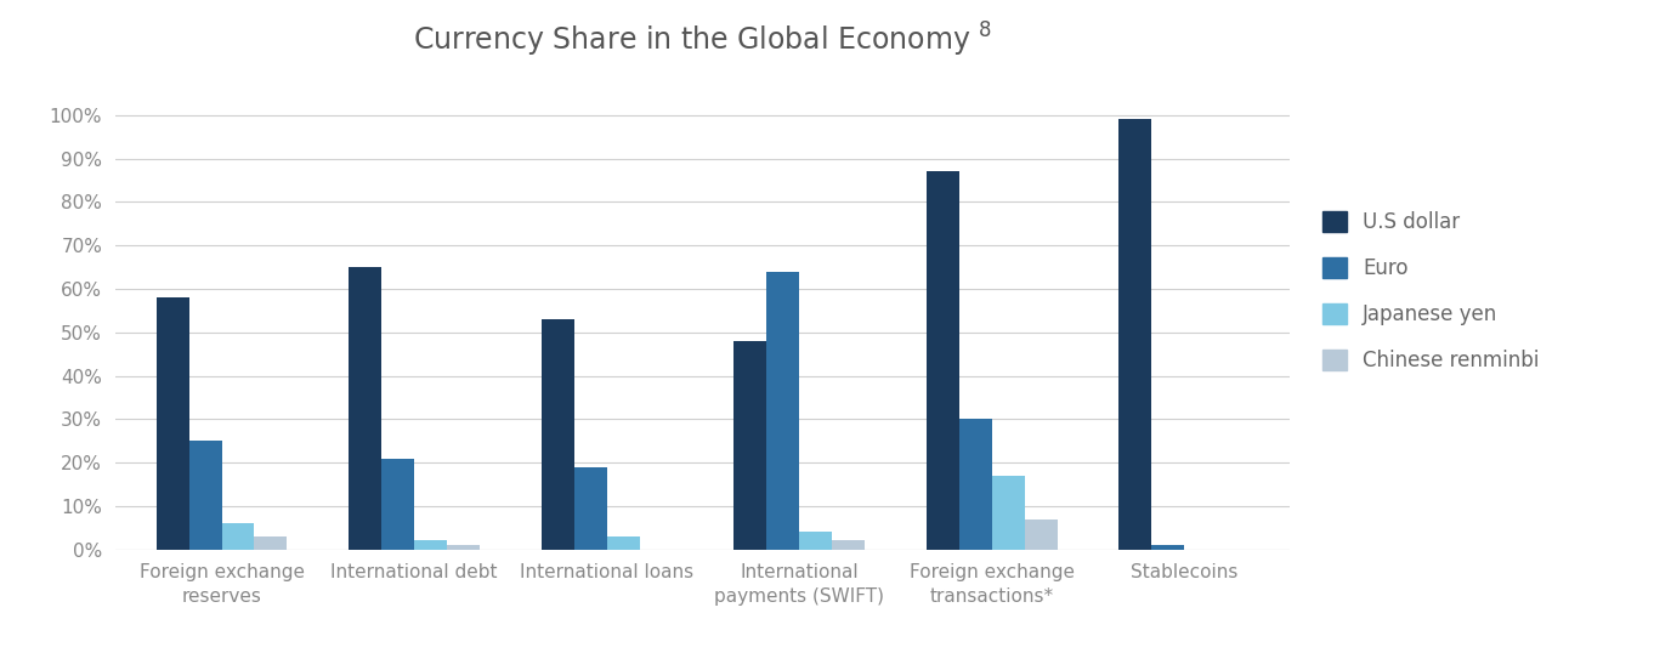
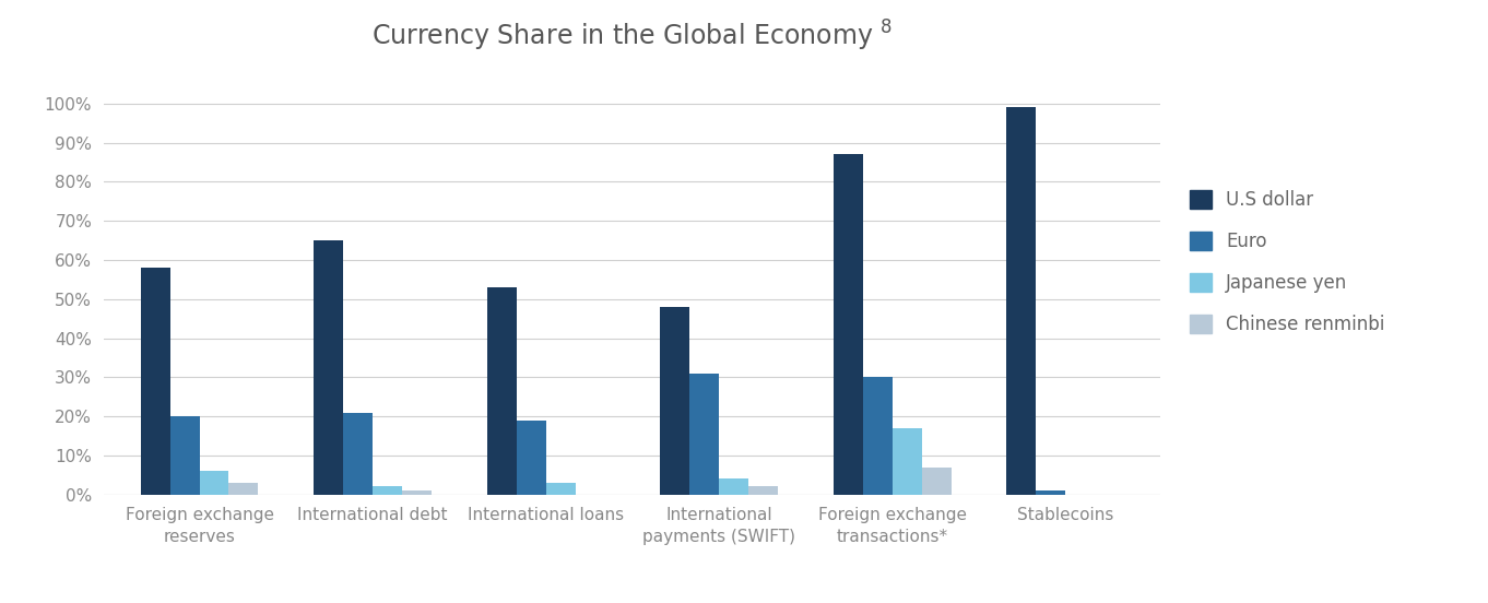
Euro/Foreign exchange reserves: 25% -> 20%
Euro/International payments (SWIFT): 64% -> 31%
